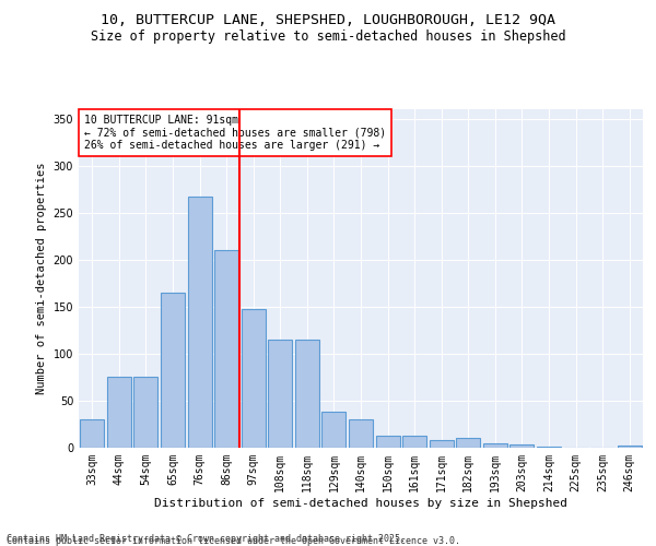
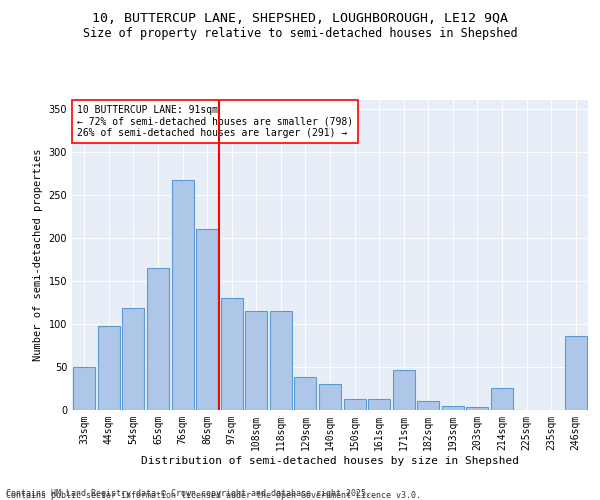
33sqm: 30 -> 50
44sqm: 75 -> 98
54sqm: 75 -> 118
97sqm: 148 -> 130
171sqm: 8 -> 46
214sqm: 1 -> 26
246sqm: 2 -> 86
